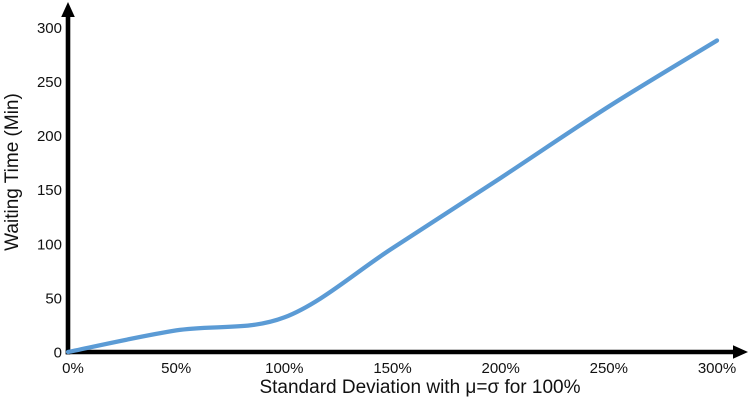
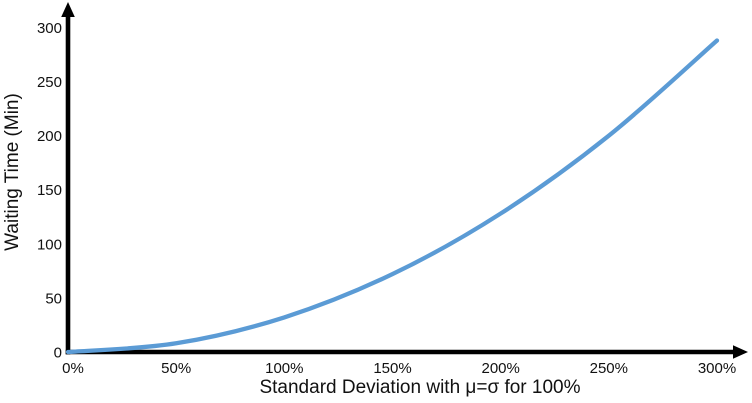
50: 20% -> 8%
150: 96% -> 72%
200: 161% -> 128%
250: 227% -> 200%
